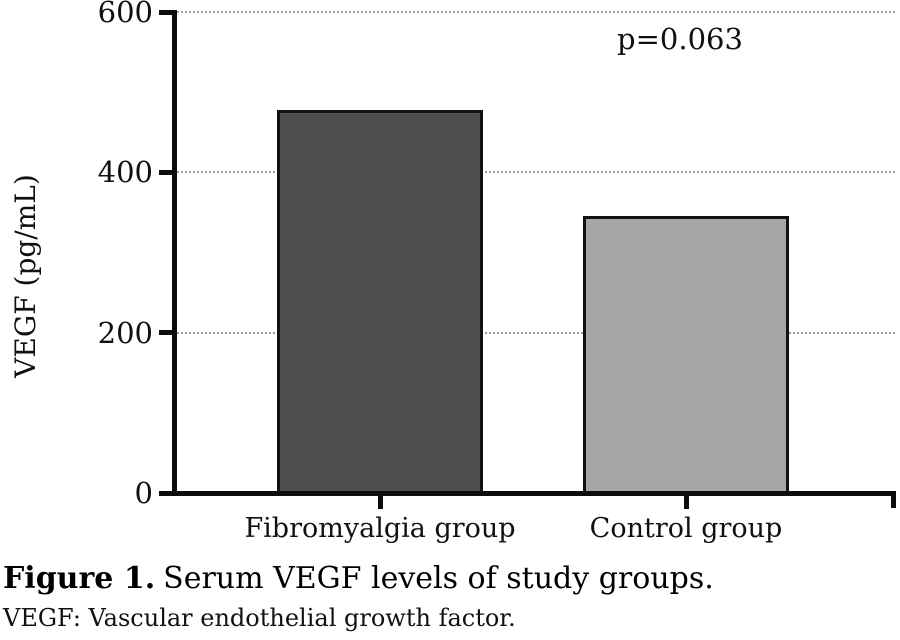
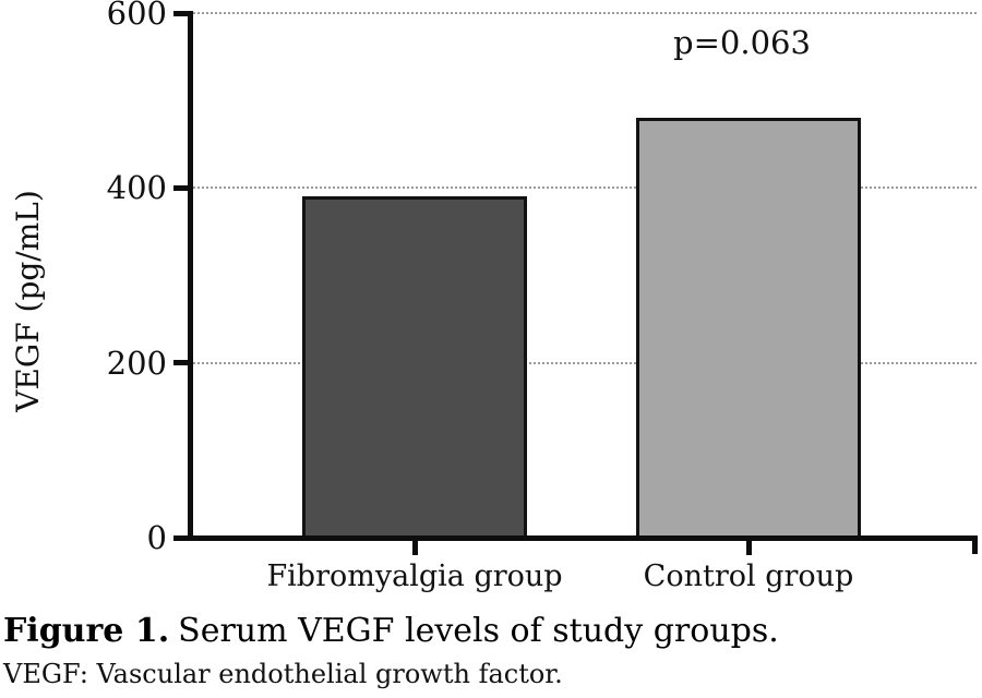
Fibromyalgia group: 480 -> 390
Control group: 340 -> 480
